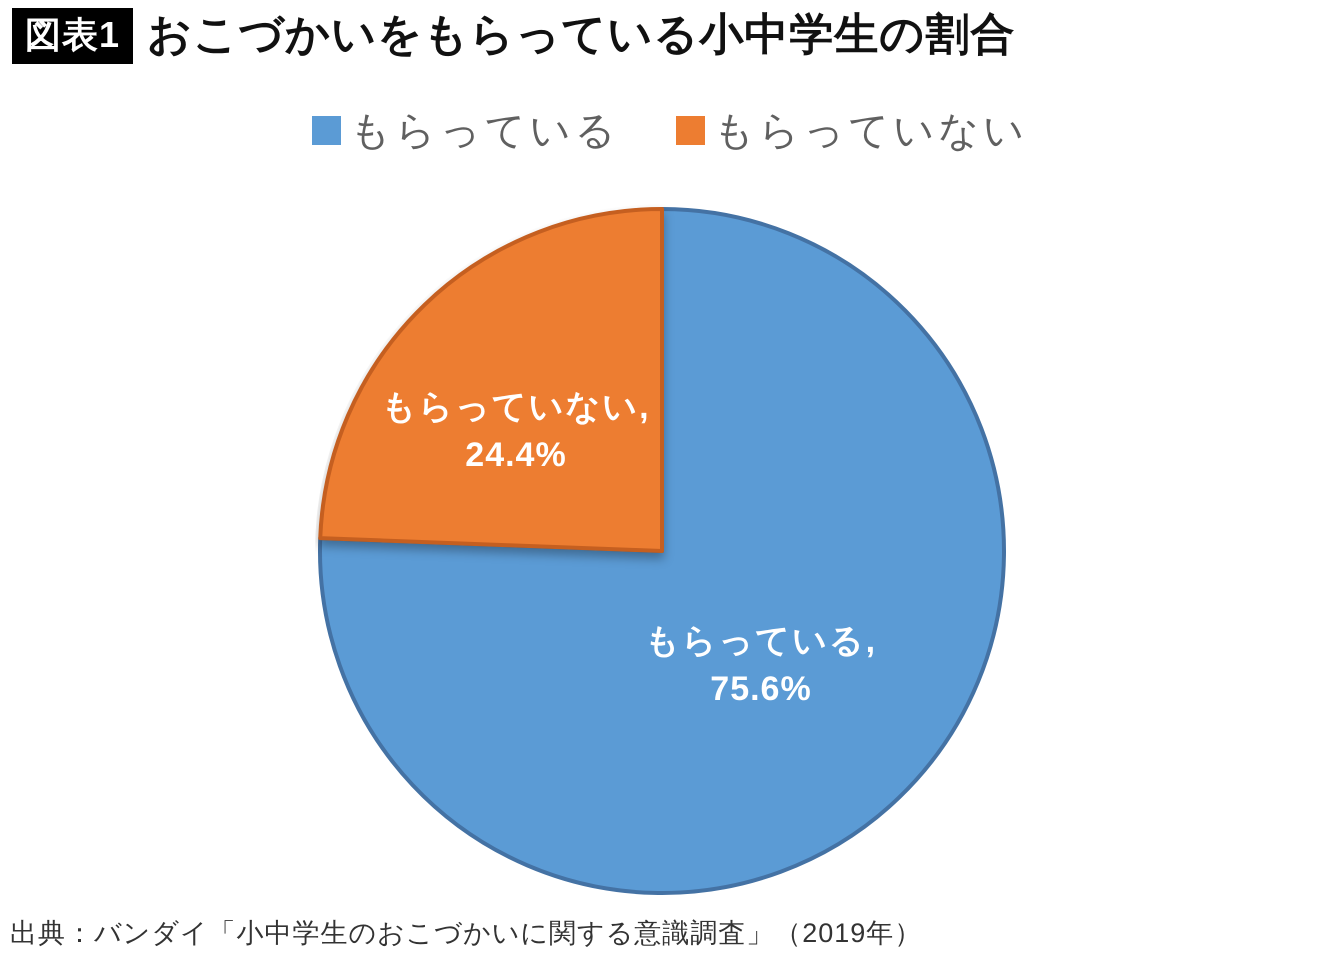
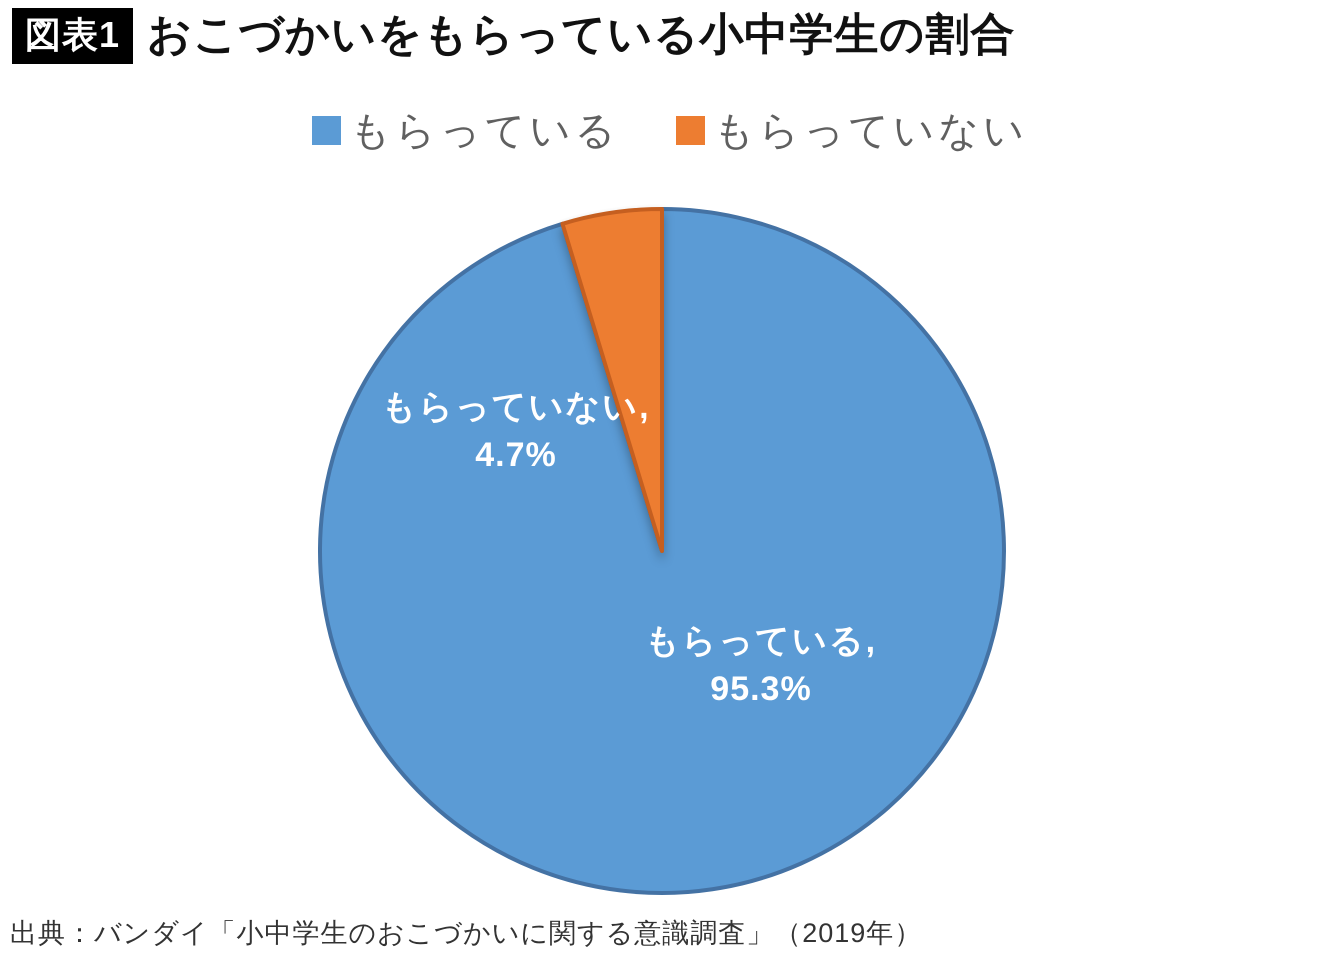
もらっている: 75.6% -> 95.3%
もらっていない: 24.4% -> 4.7%
